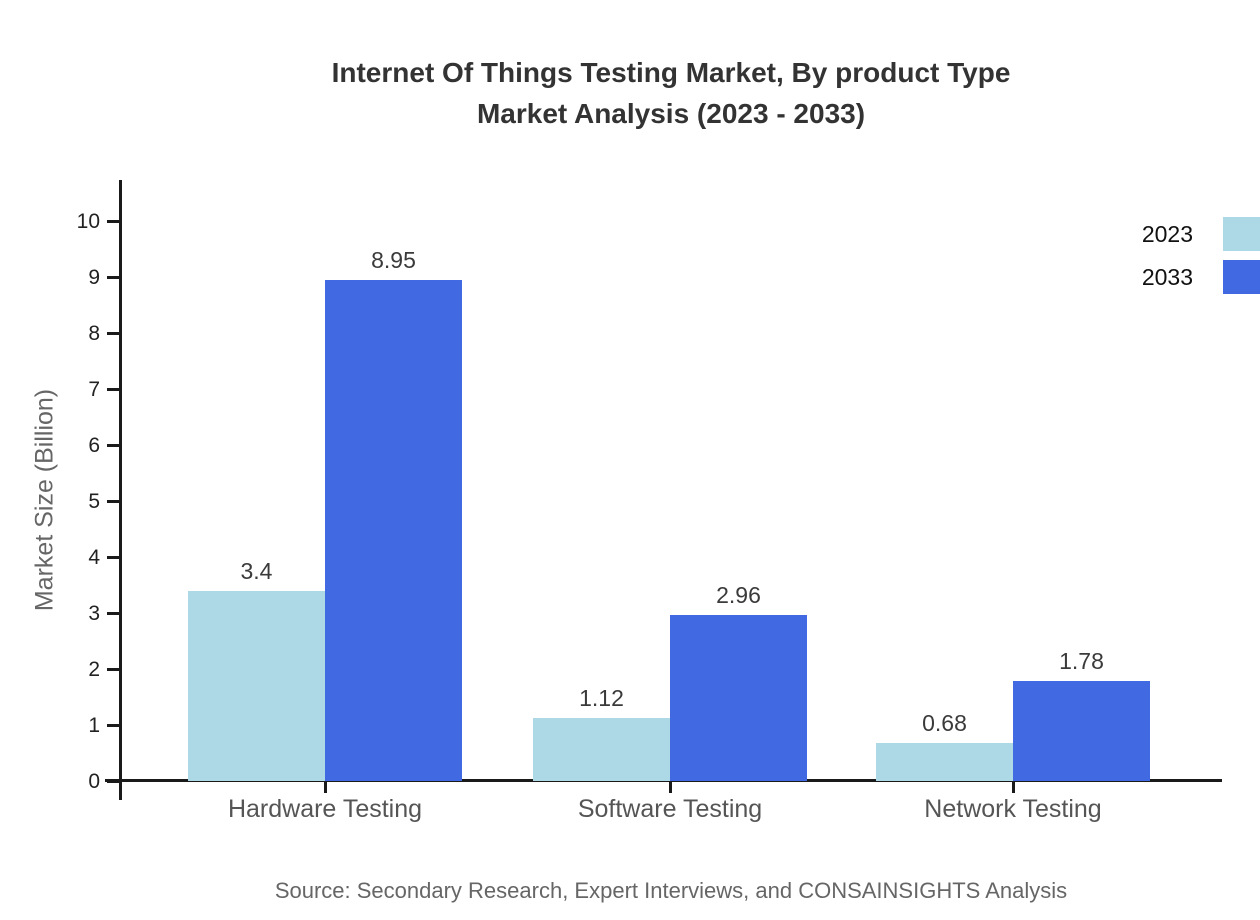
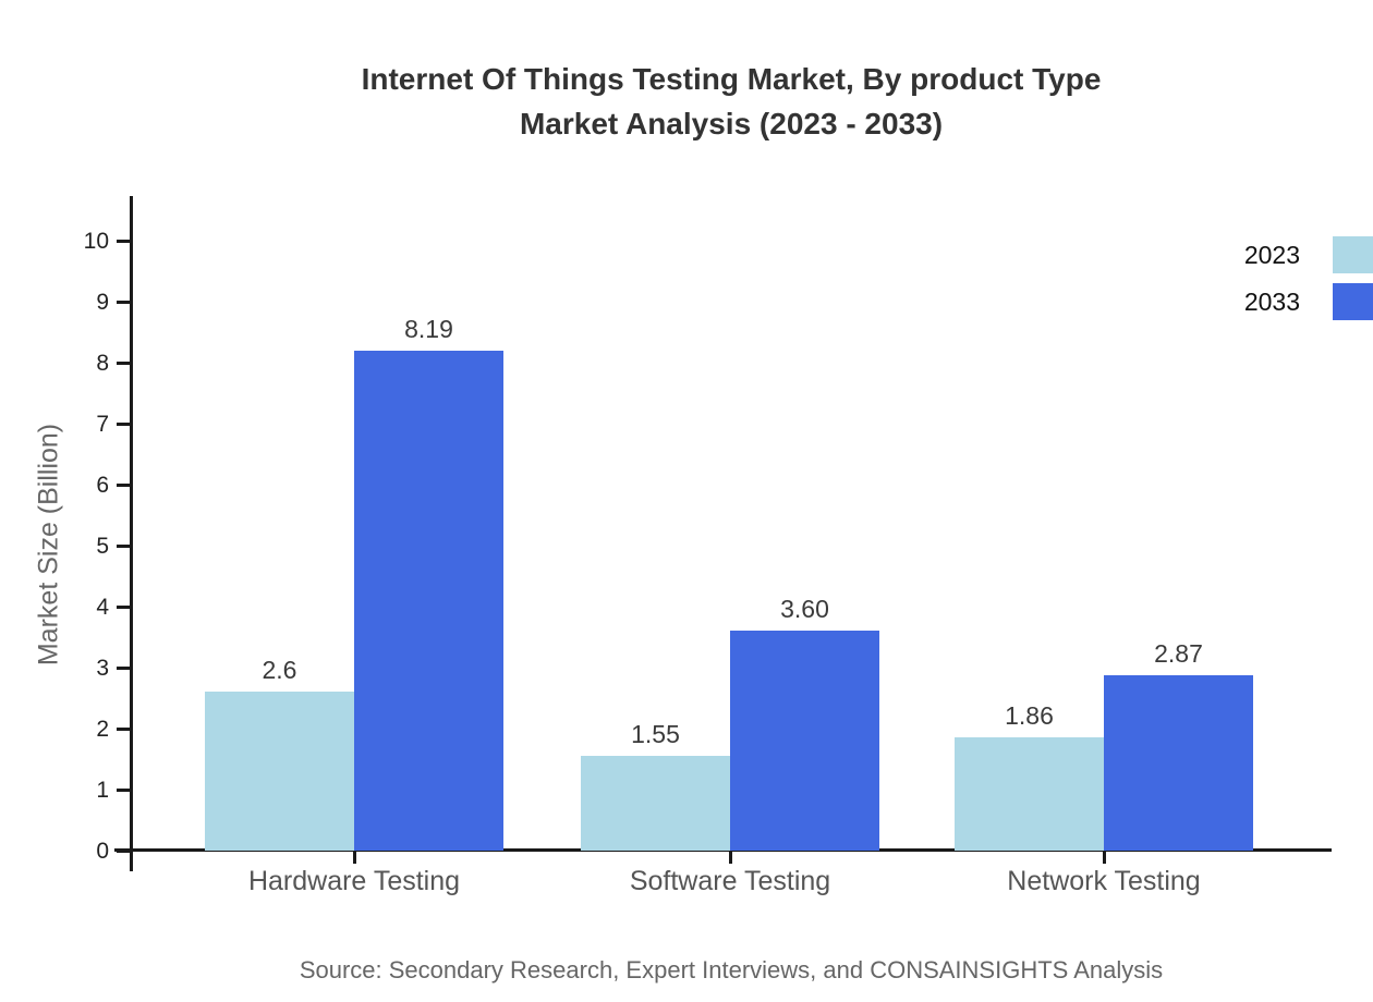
2023/Hardware Testing: 3.4 -> 2.6
2033/Hardware Testing: 8.95 -> 8.19
2023/Software Testing: 1.12 -> 1.55
2033/Software Testing: 2.96 -> 3.60
2023/Network Testing: 0.68 -> 1.86
2033/Network Testing: 1.78 -> 2.87
